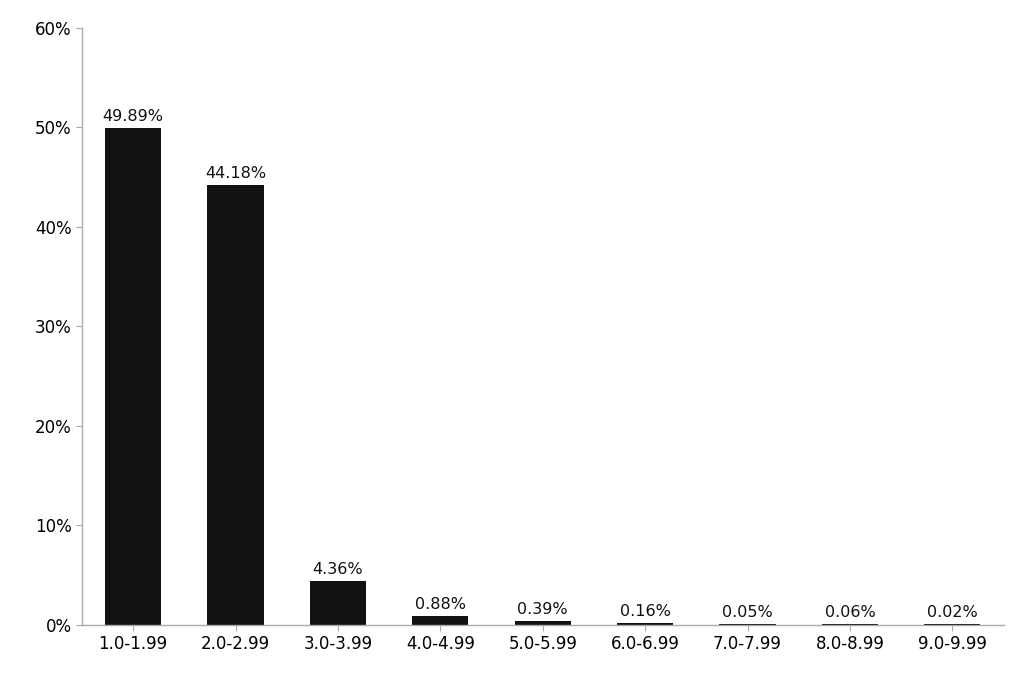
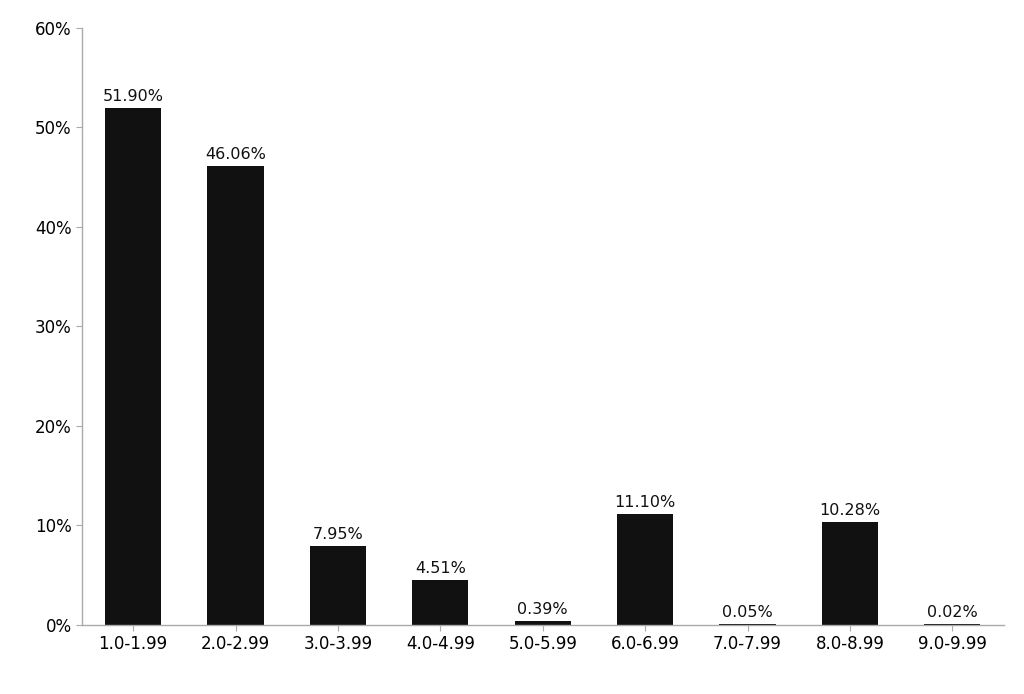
1.0-1.99: 49.89% -> 51.90%
2.0-2.99: 44.18% -> 46.06%
3.0-3.99: 4.36% -> 7.95%
4.0-4.99: 0.88% -> 4.51%
6.0-6.99: 0.16% -> 11.10%
8.0-8.99: 0.06% -> 10.28%
